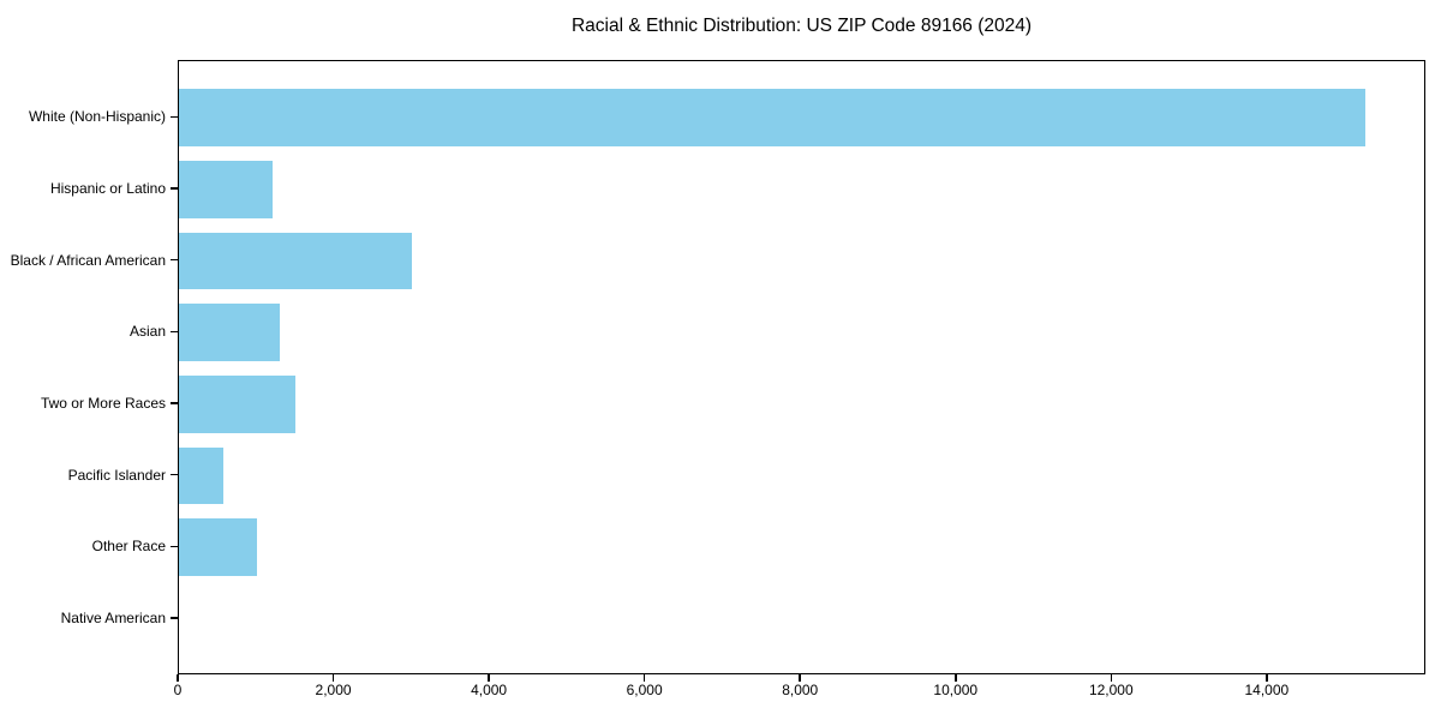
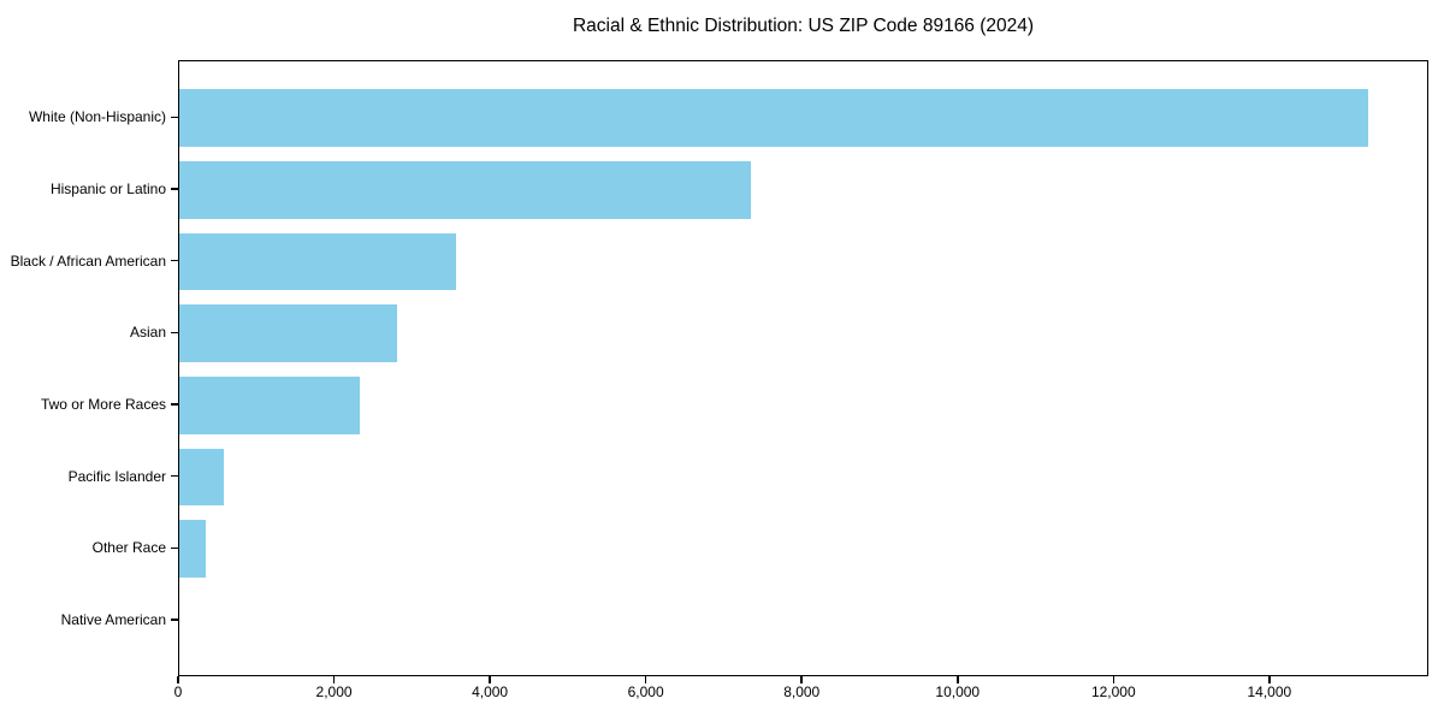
Hispanic or Latino: 1200 -> 7300
Black / African American: 3000 -> 3600
Asian: 1300 -> 2800
Two or More Races: 1500 -> 2300
Other Race: 1000 -> 300
